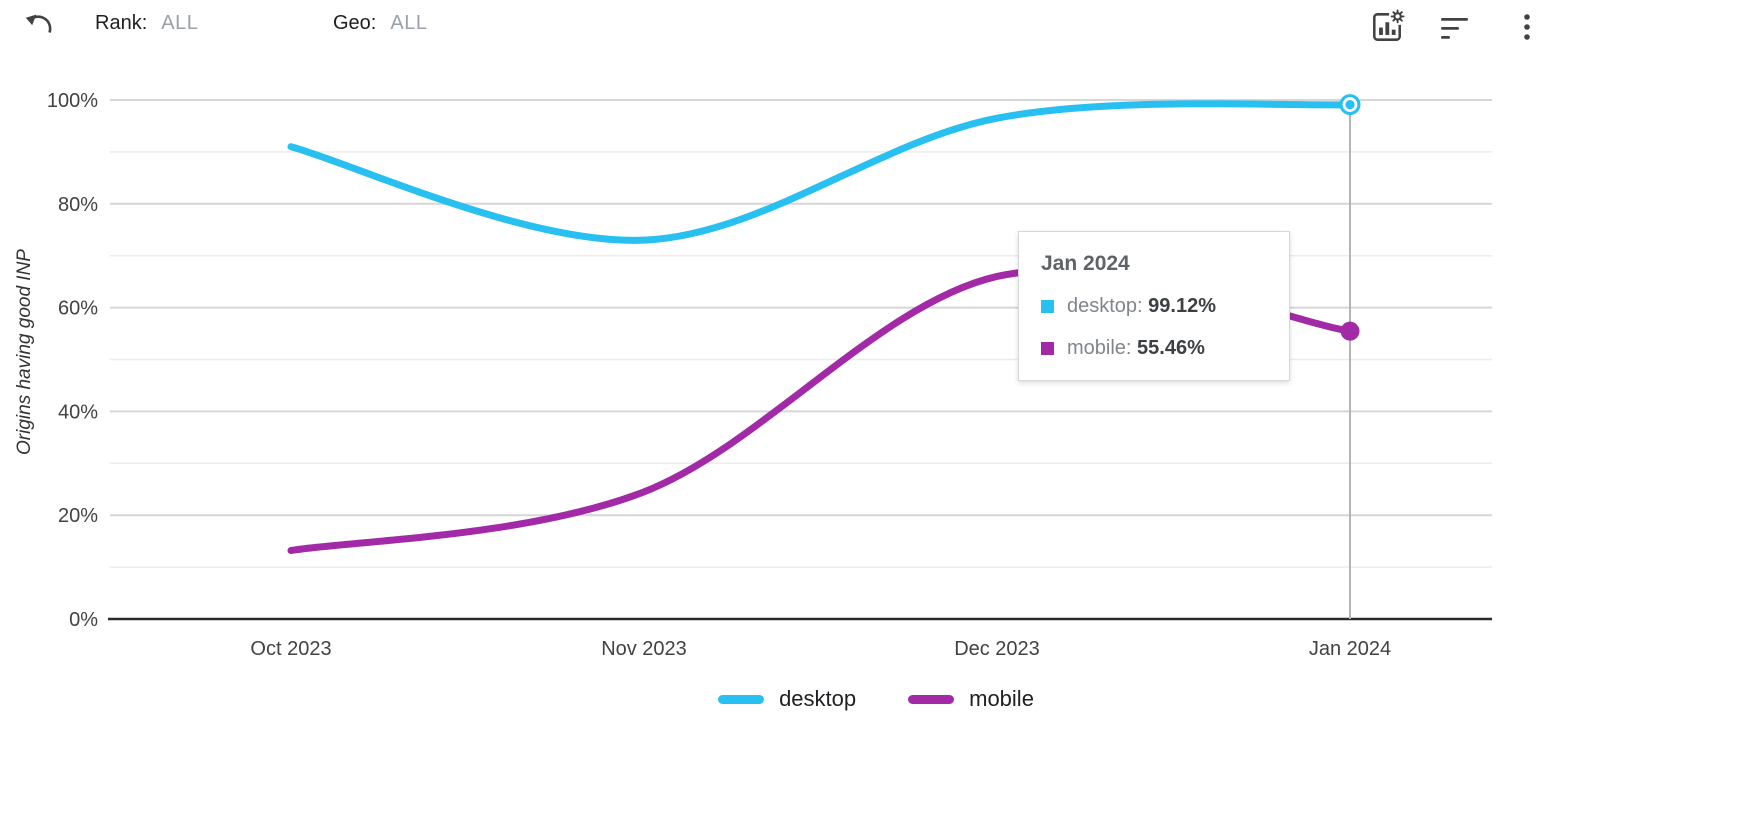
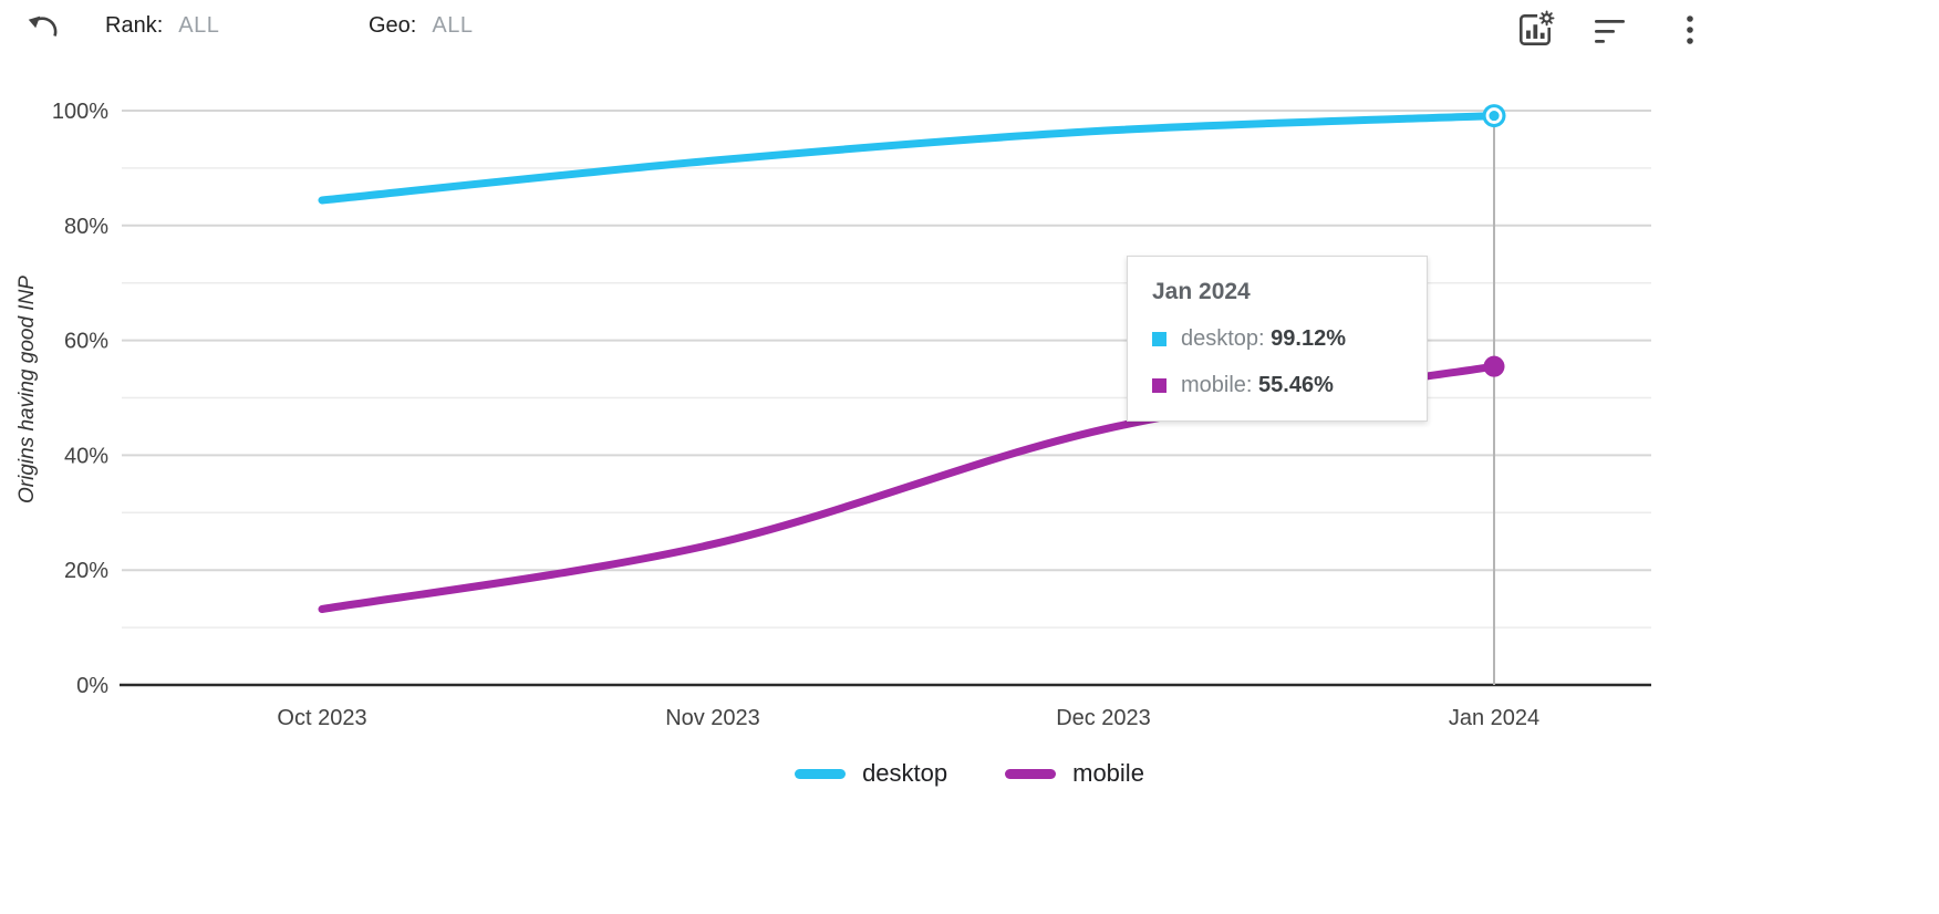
desktop/Oct 2023: 91% -> 84%
desktop/Nov 2023: 73% -> 91%
mobile/Dec 2023: 66% -> 44%
